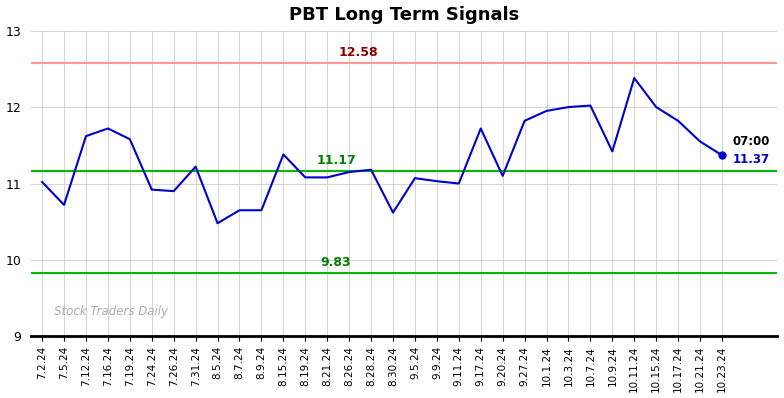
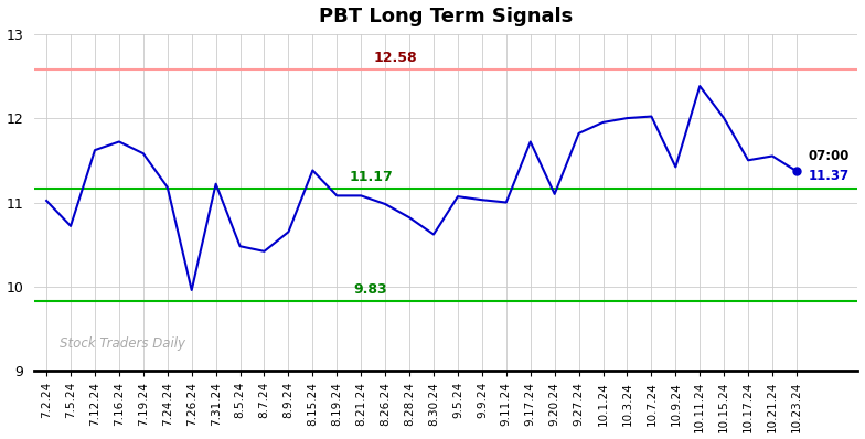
7.24.24: 10.92 -> 11.18
7.26.24: 10.90 -> 9.96
8.7.24: 10.65 -> 10.42
8.26.24: 11.15 -> 10.98
8.28.24: 11.18 -> 10.82
10.17.24: 11.82 -> 11.50
